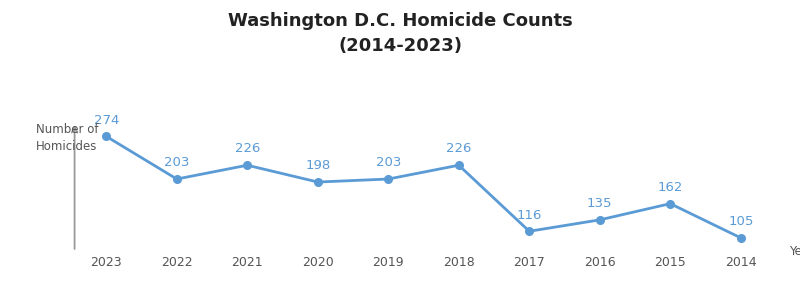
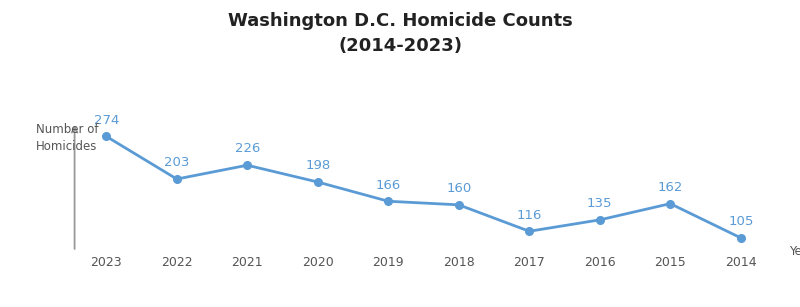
2019: 203 -> 166
2018: 226 -> 160
